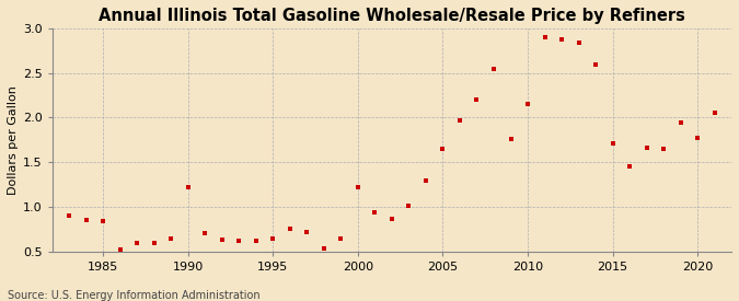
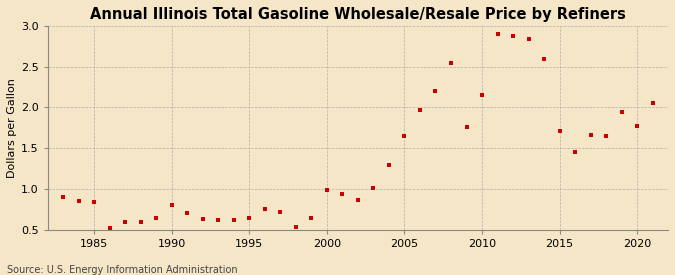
1990: 1.22 -> 0.80
2000: 1.22 -> 0.99
